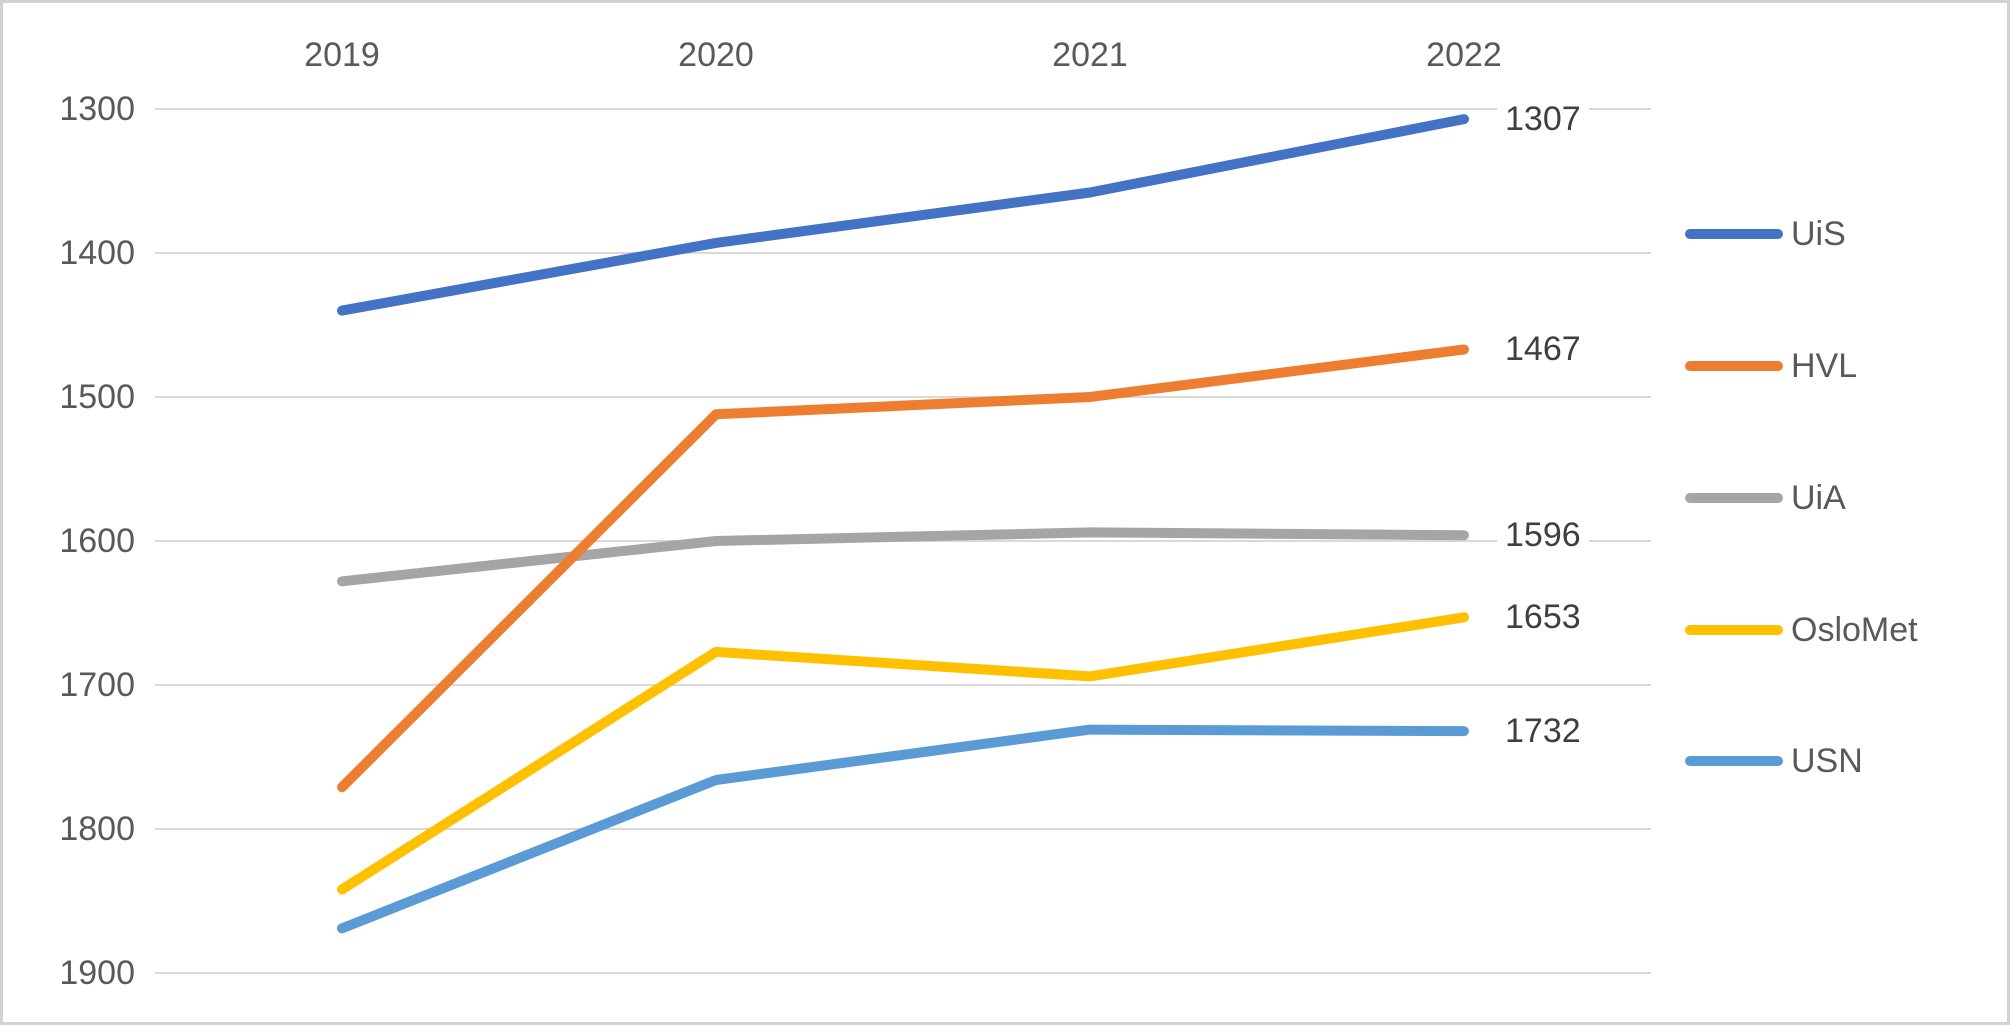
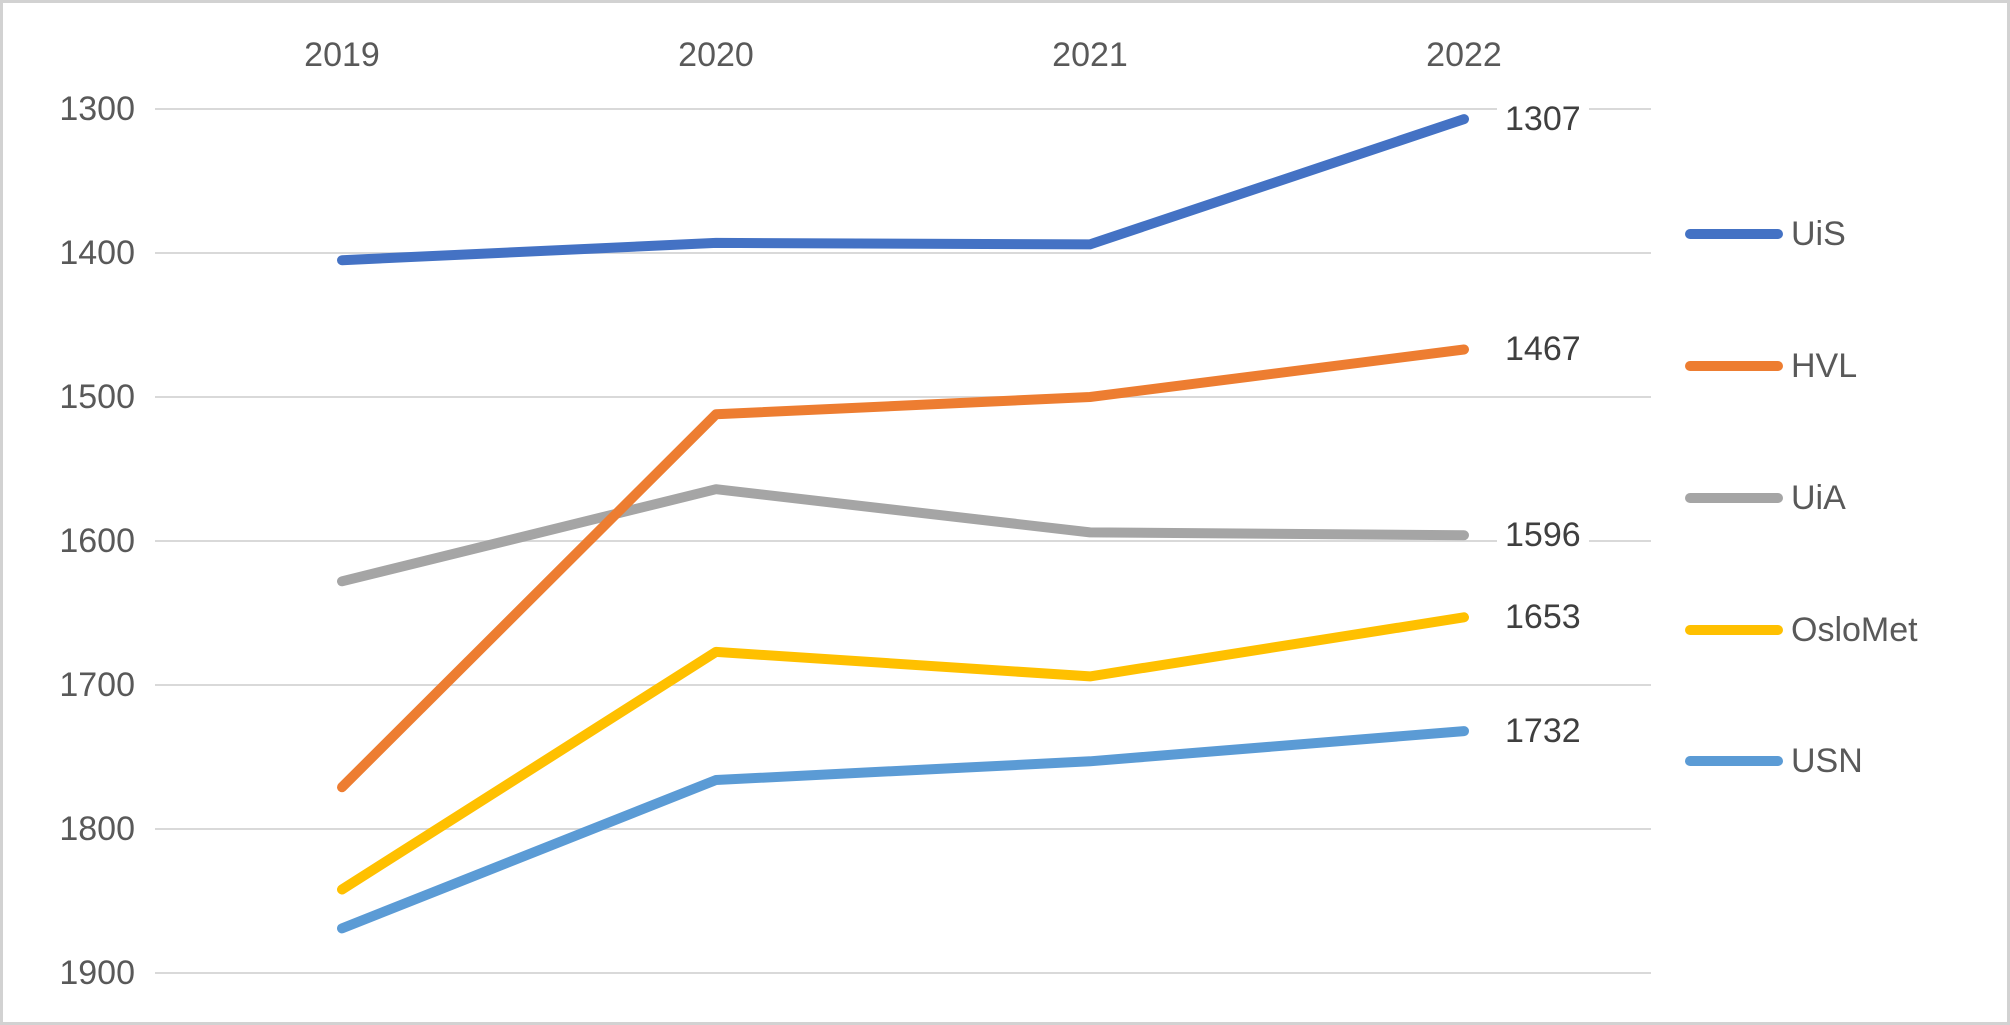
UiS/2019: 1440 -> 1405
UiA/2020: 1600 -> 1564
UiS/2021: 1358 -> 1394
USN/2021: 1731 -> 1753
